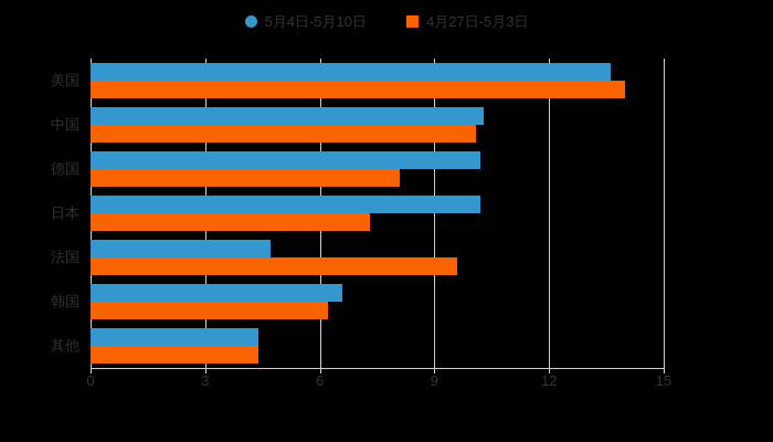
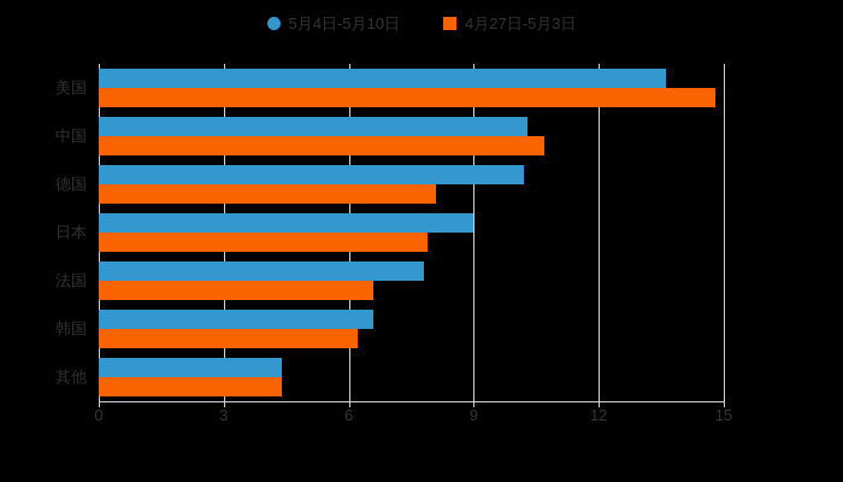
4月27日-5月3日/美国: 14.0 -> 14.8
4月27日-5月3日/中国: 10.1 -> 10.7
5月4日-5月10日/日本: 10.2 -> 9.0
4月27日-5月3日/日本: 7.3 -> 7.9
5月4日-5月10日/法国: 4.7 -> 7.8
4月27日-5月3日/法国: 9.6 -> 6.6
